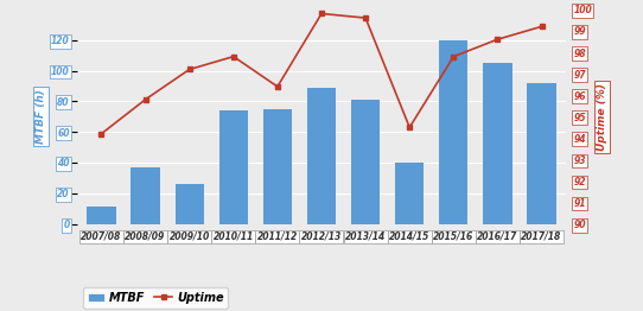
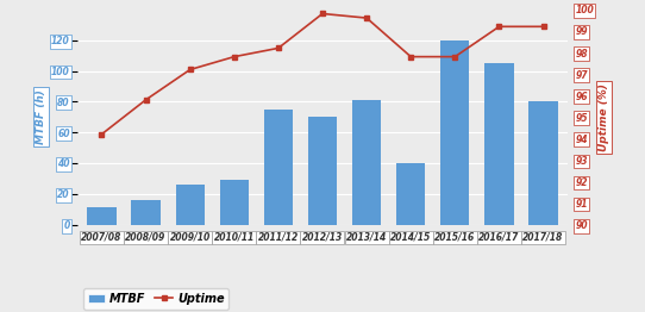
MTBF/2008/09: 37 -> 16
MTBF/2010/11: 74 -> 29
Uptime/2011/12: 96.4 -> 98.2
MTBF/2012/13: 89 -> 70
Uptime/2014/15: 94.5 -> 97.8
Uptime/2016/17: 98.6 -> 99.2
MTBF/2017/18: 92 -> 80
